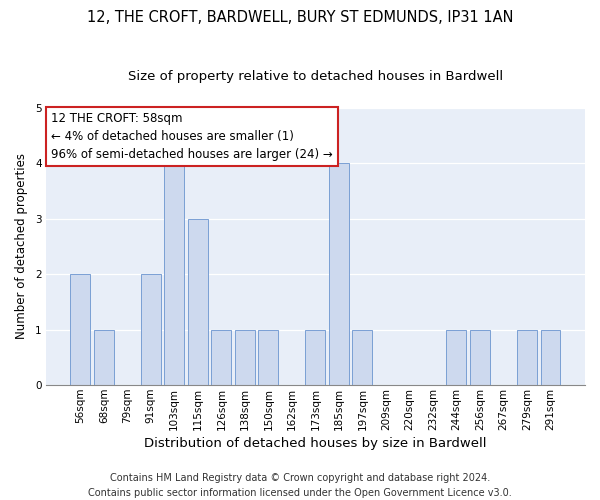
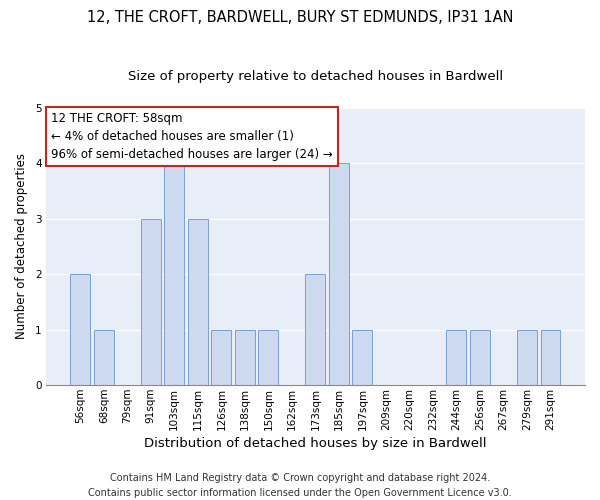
91sqm: 2 -> 3
173sqm: 1 -> 2
